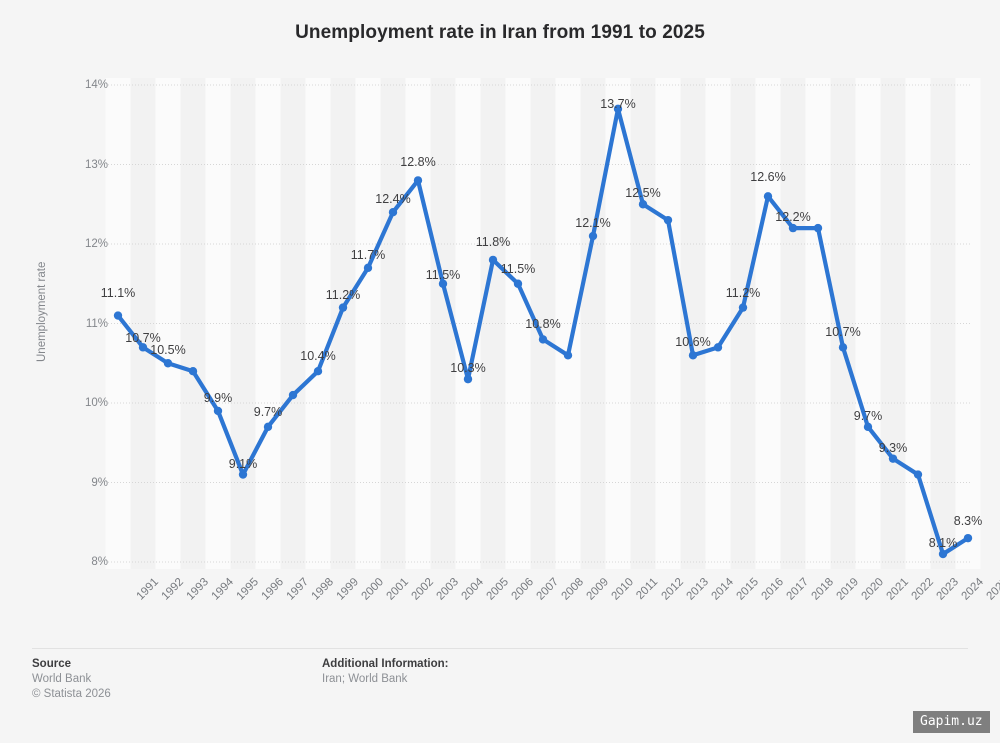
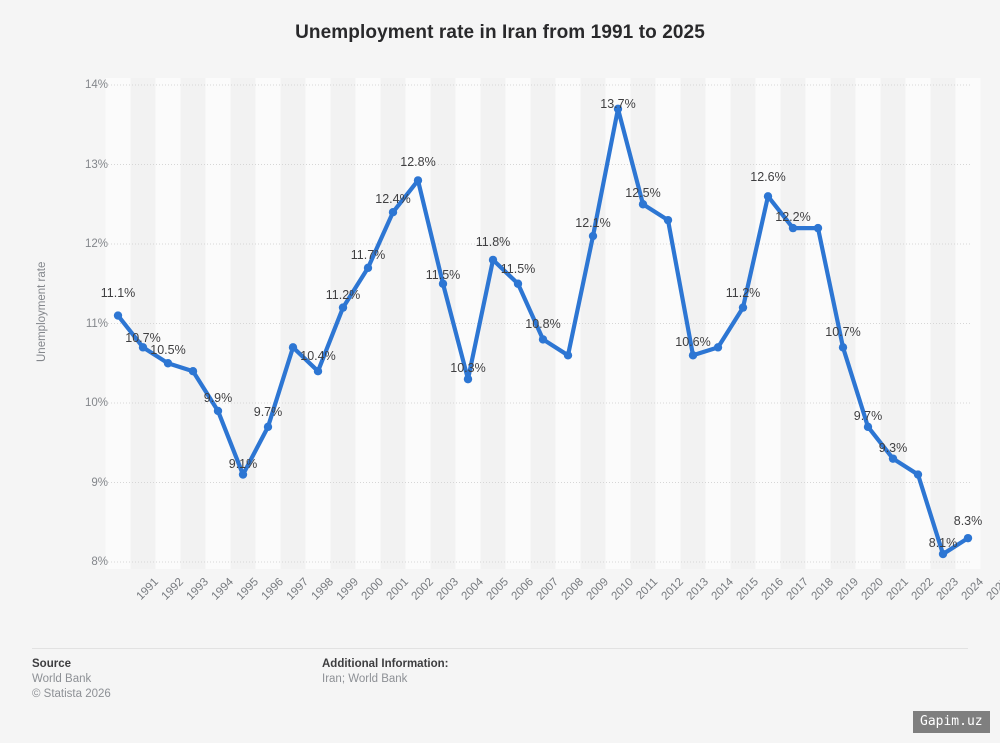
1998: 10.1% -> 10.7%
